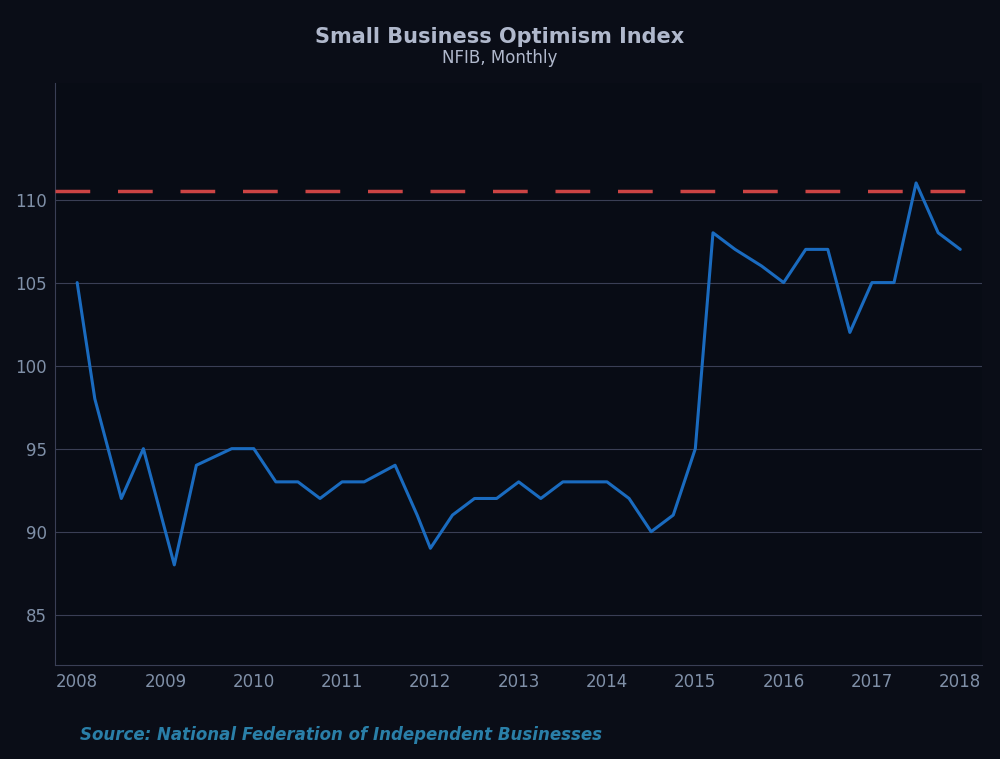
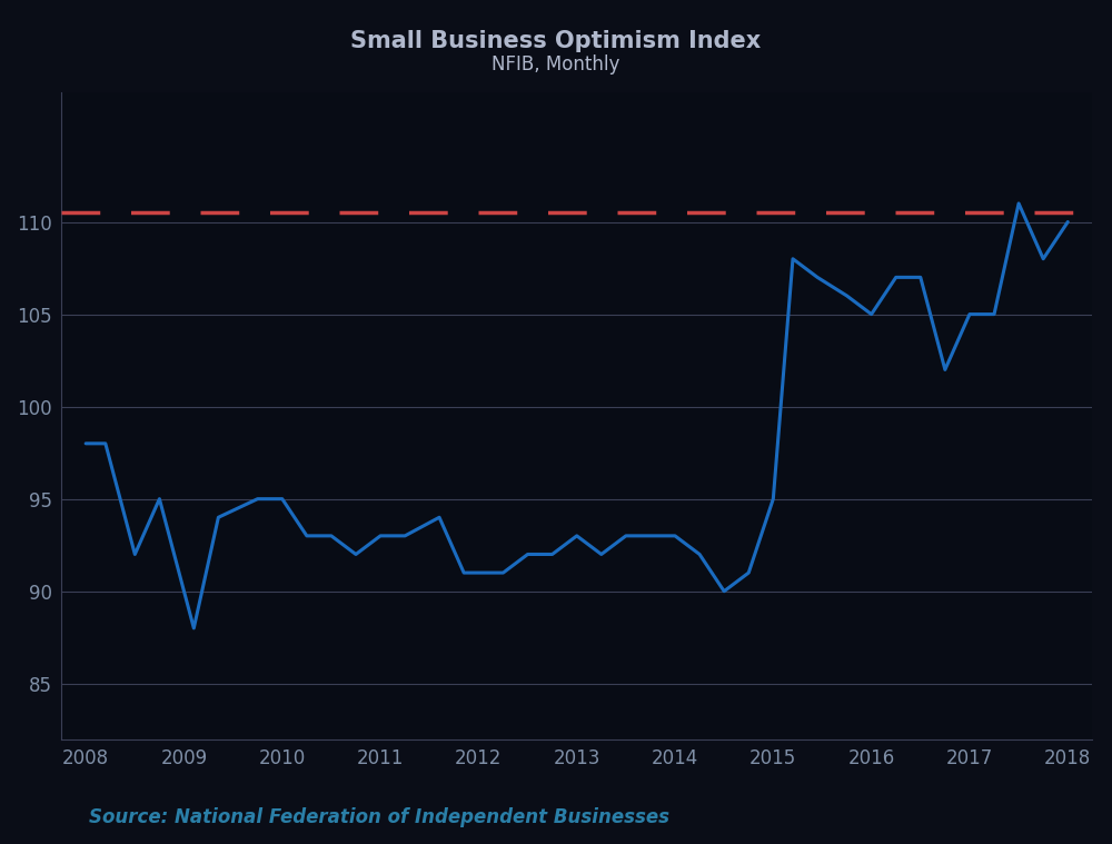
2008: 105 -> 98
2012: 89 -> 91
2018: 107 -> 110
